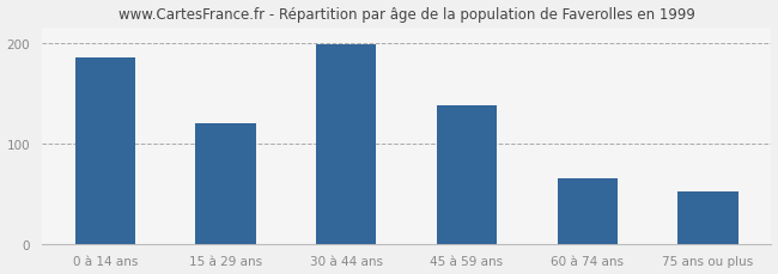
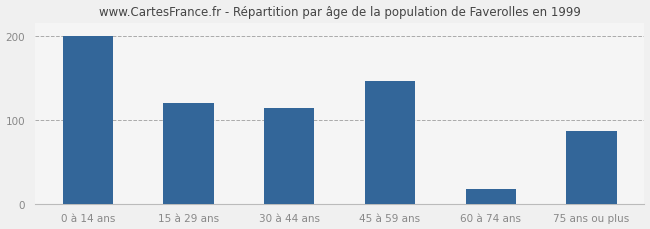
0 à 14 ans: 185 -> 200
30 à 44 ans: 198 -> 114
45 à 59 ans: 138 -> 146
60 à 74 ans: 65 -> 18
75 ans ou plus: 52 -> 86
